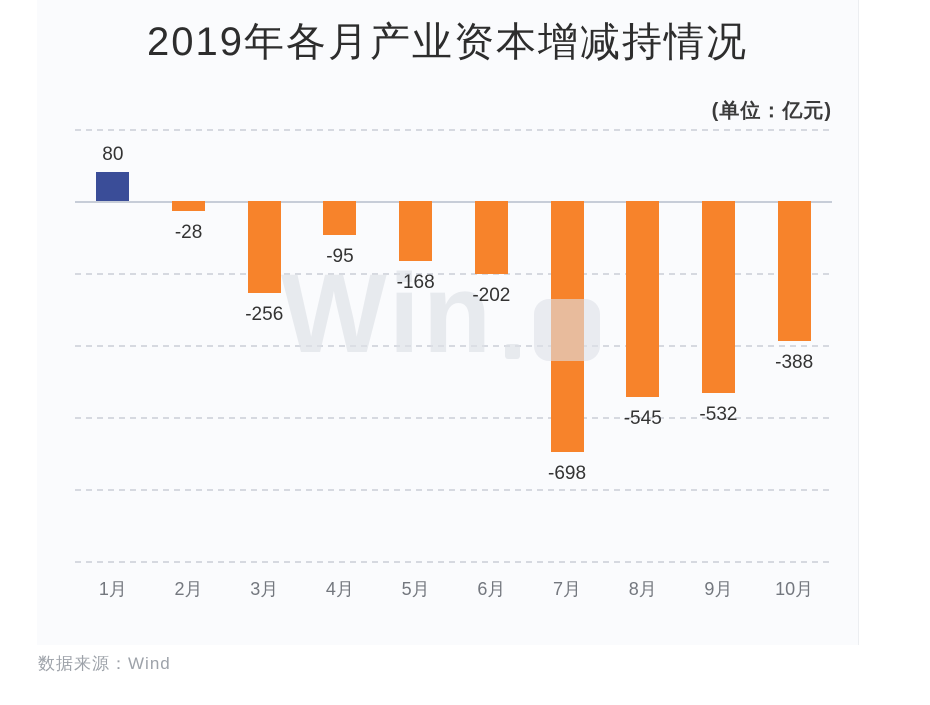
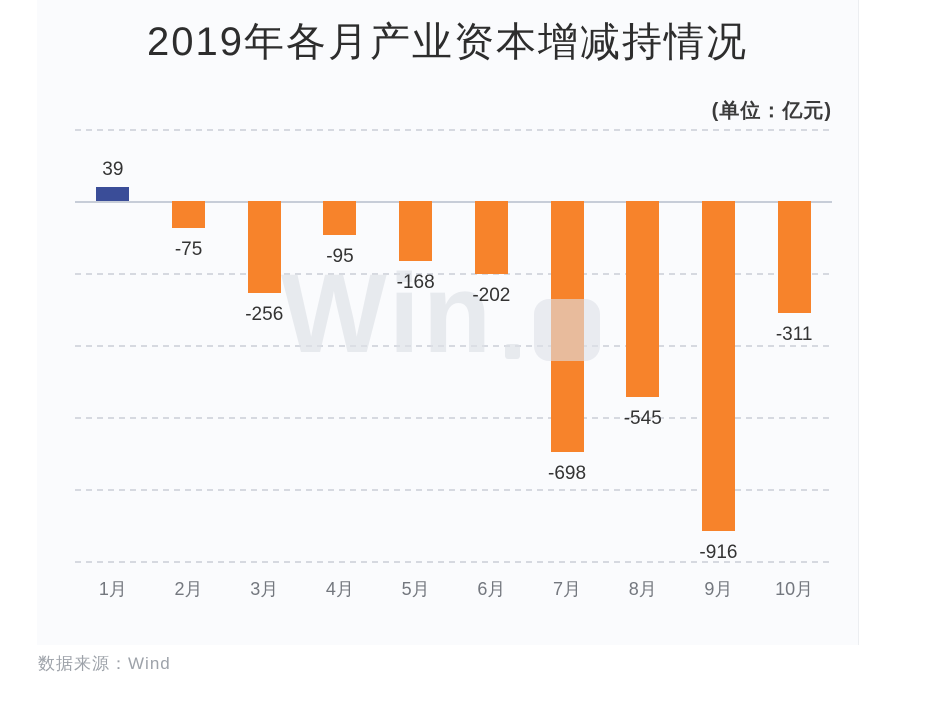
1月: 80 -> 39
2月: -28 -> -75
9月: -532 -> -916
10月: -388 -> -311
